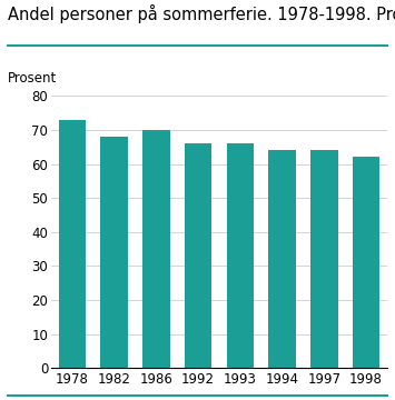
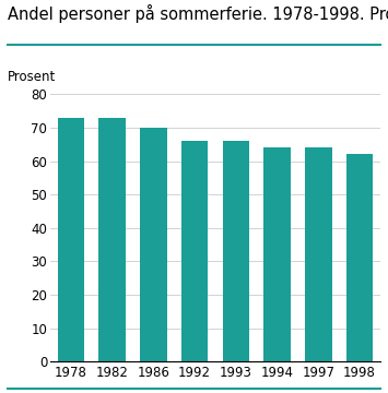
1982: 68 -> 73
